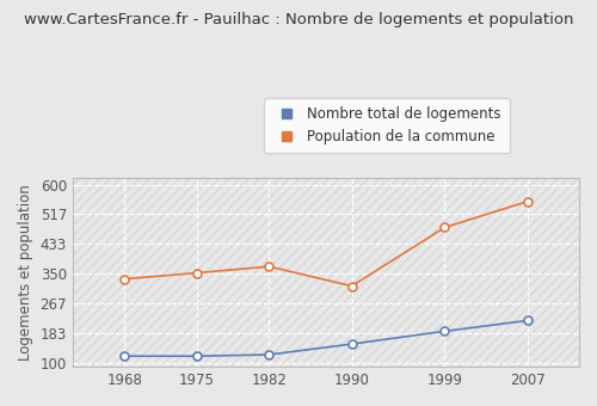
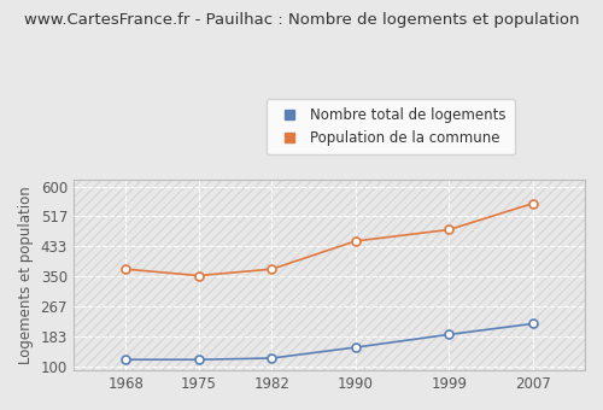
Population de la commune/1968: 335 -> 370
Population de la commune/1990: 315 -> 448
